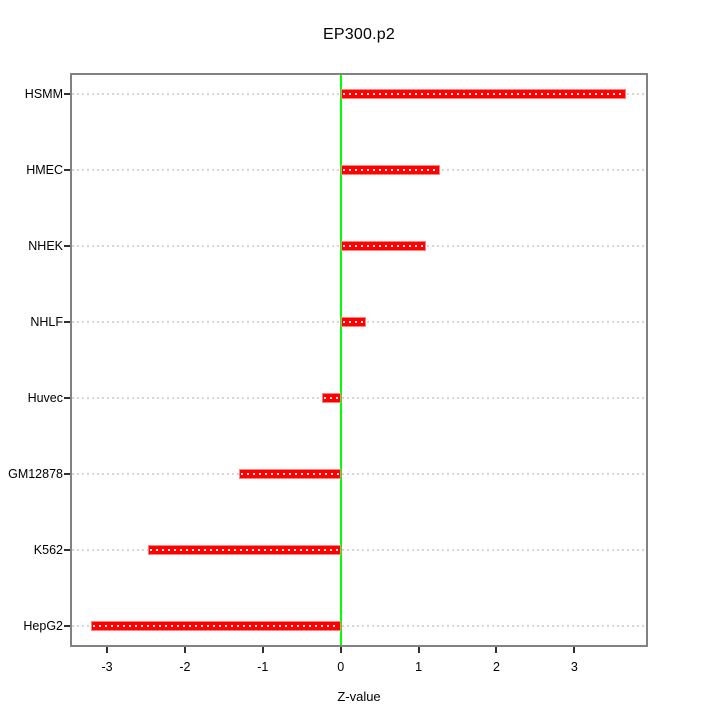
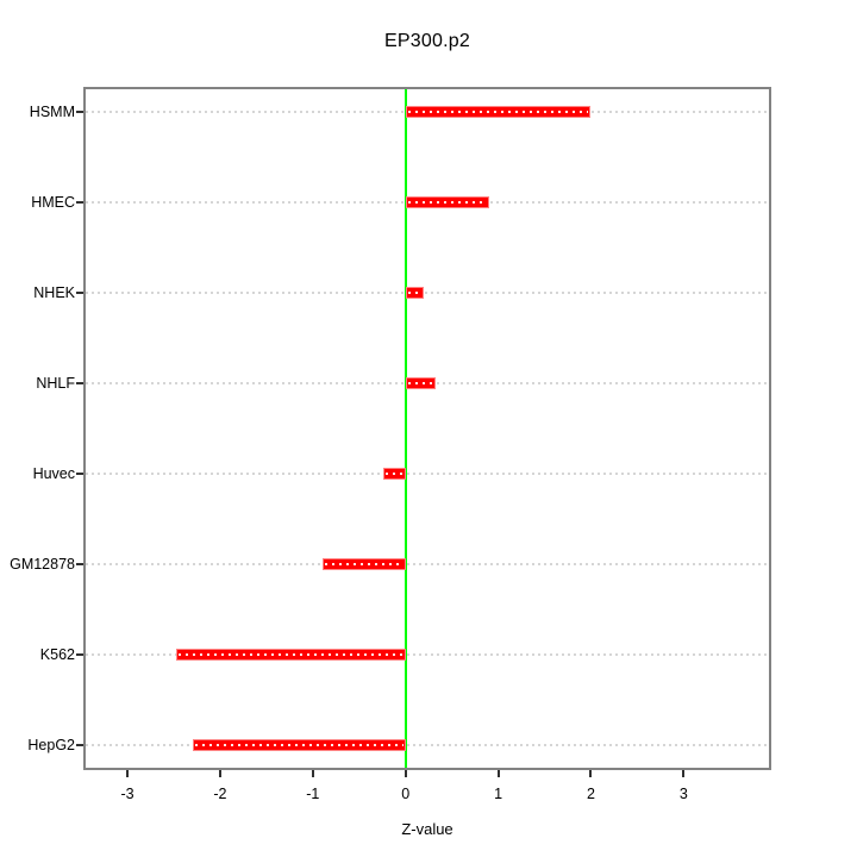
HSMM: 3.7 -> 2.0
HMEC: 1.3 -> 0.9
NHEK: 1.1 -> 0.2
GM12878: -1.3 -> -0.9
HepG2: -3.2 -> -2.3
